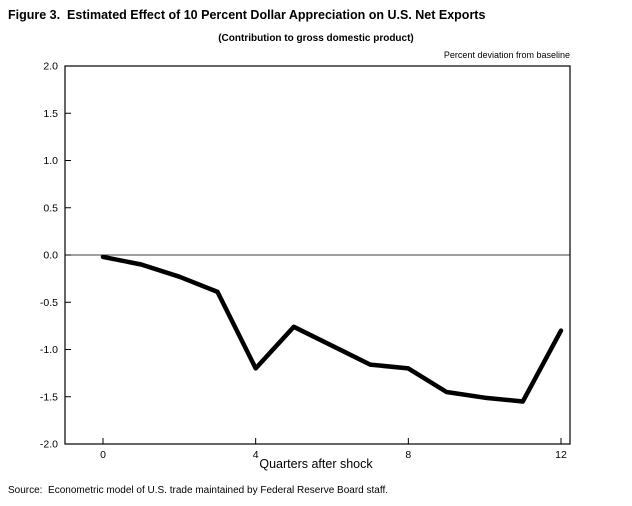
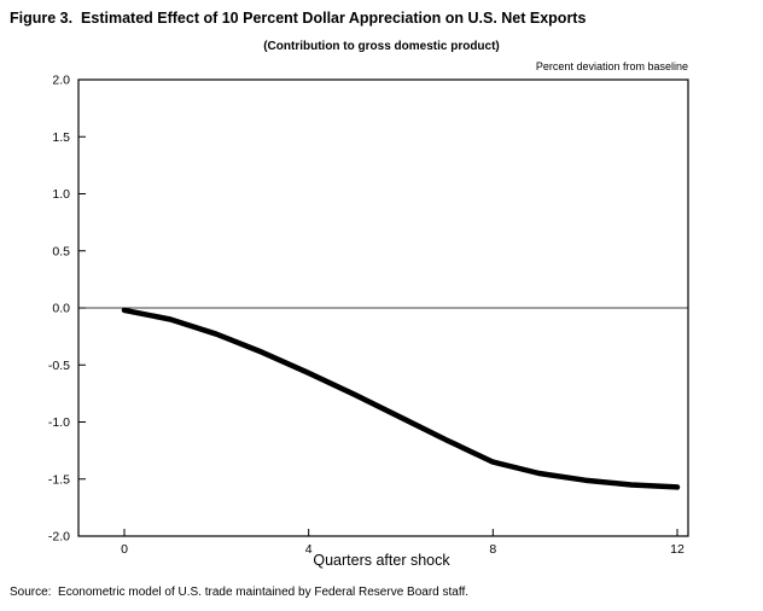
4: -1.2 -> -0.6
8: -1.2 -> -1.4
12: -0.8 -> -1.6
